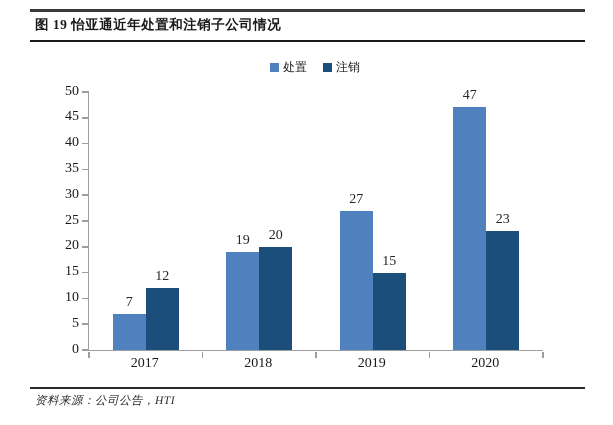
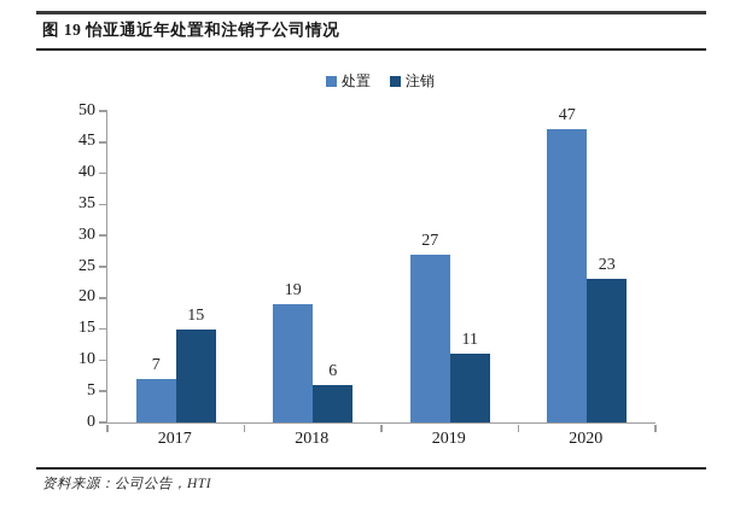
注销/2017: 12 -> 15
注销/2018: 20 -> 6
注销/2019: 15 -> 11
